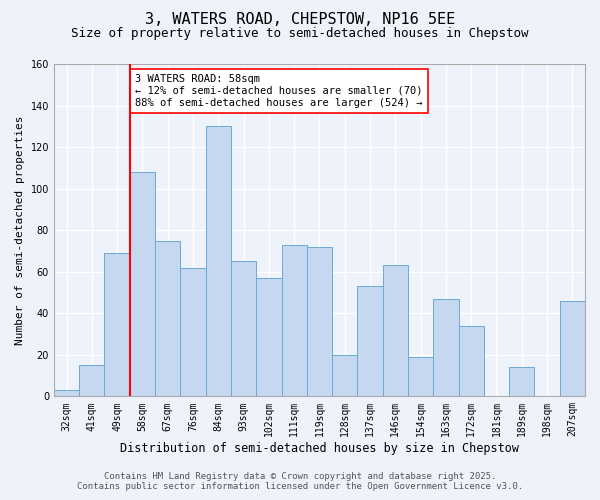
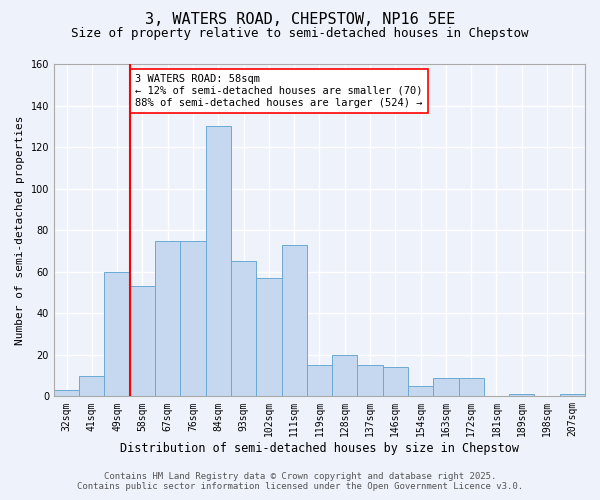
41sqm: 15 -> 10
49sqm: 69 -> 60
58sqm: 108 -> 53
76sqm: 62 -> 75
119sqm: 72 -> 15
137sqm: 53 -> 15
146sqm: 63 -> 14
154sqm: 19 -> 5
163sqm: 47 -> 9
172sqm: 34 -> 9
189sqm: 14 -> 1
207sqm: 46 -> 1
